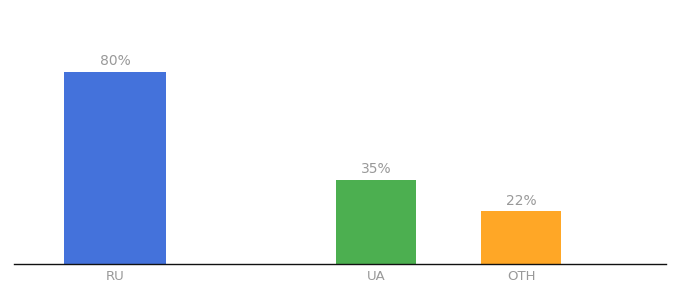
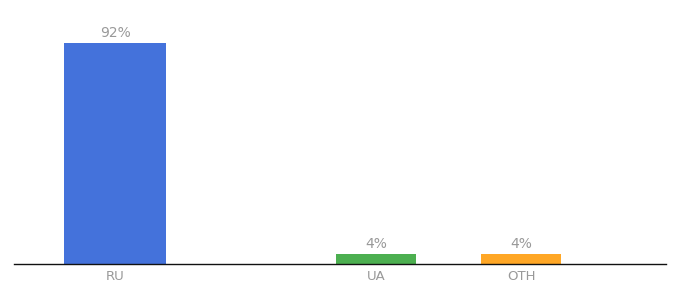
RU: 80% -> 92%
UA: 35% -> 4%
OTH: 22% -> 4%
